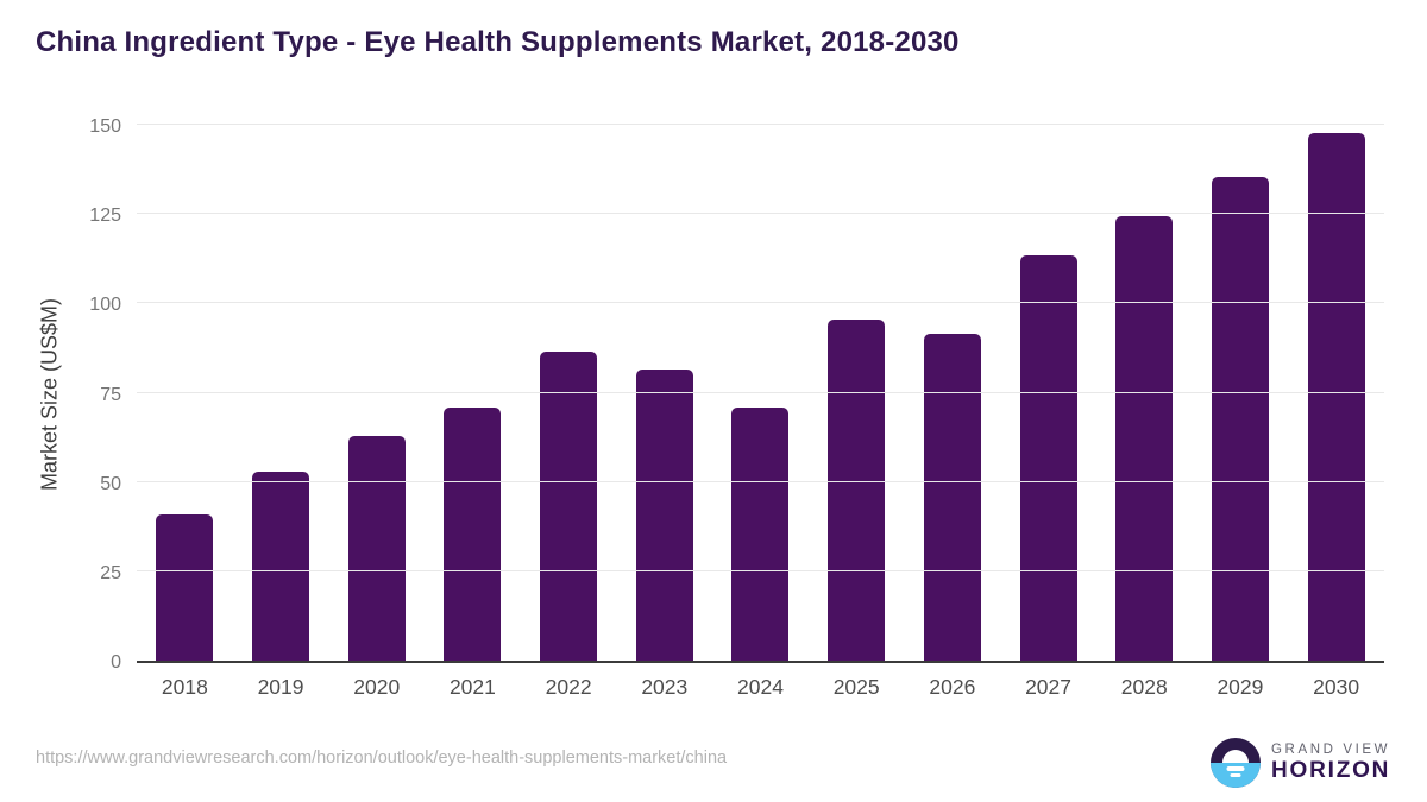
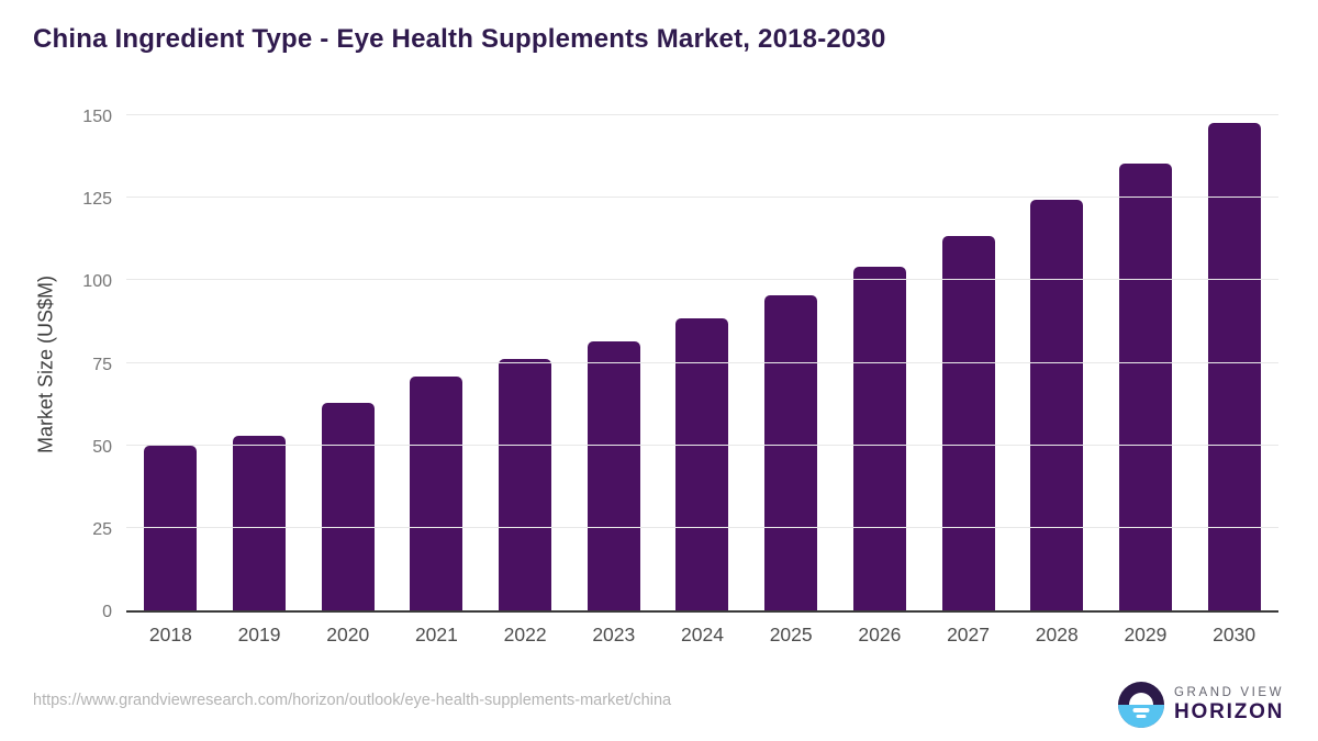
2018: 41 -> 50
2022: 87 -> 76
2024: 71 -> 89
2026: 92 -> 104
